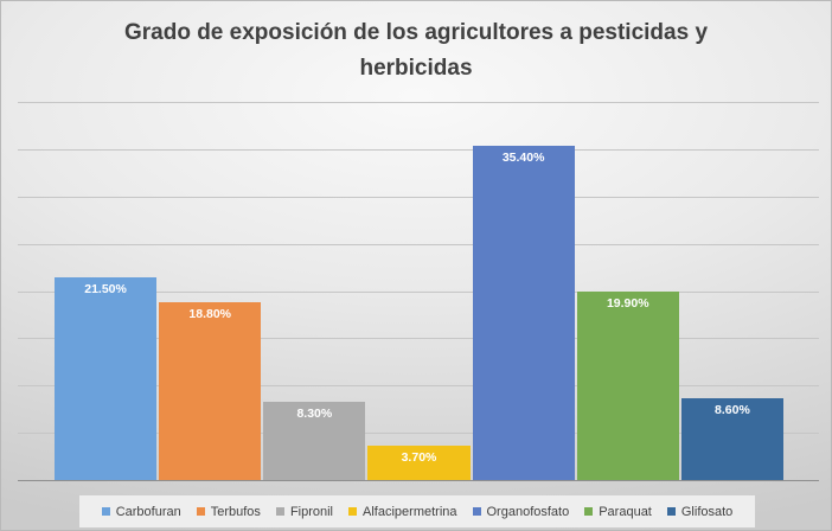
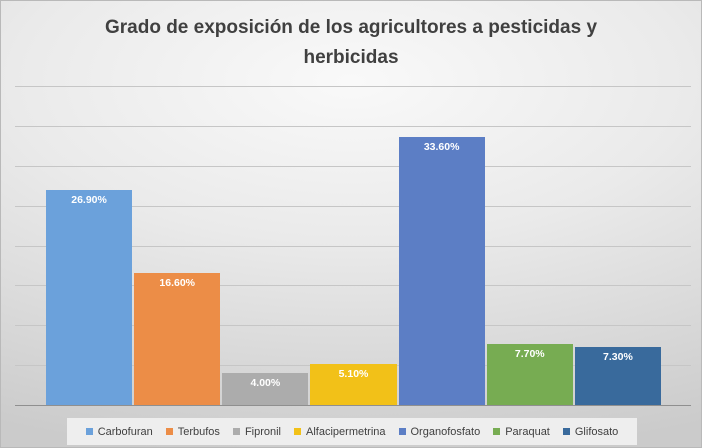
Carbofuran: 21.50% -> 26.90%
Terbufos: 18.80% -> 16.60%
Fipronil: 8.30% -> 4.00%
Alfacipermetrina: 3.70% -> 5.10%
Organofosfato: 35.40% -> 33.60%
Paraquat: 19.90% -> 7.70%
Glifosato: 8.60% -> 7.30%
